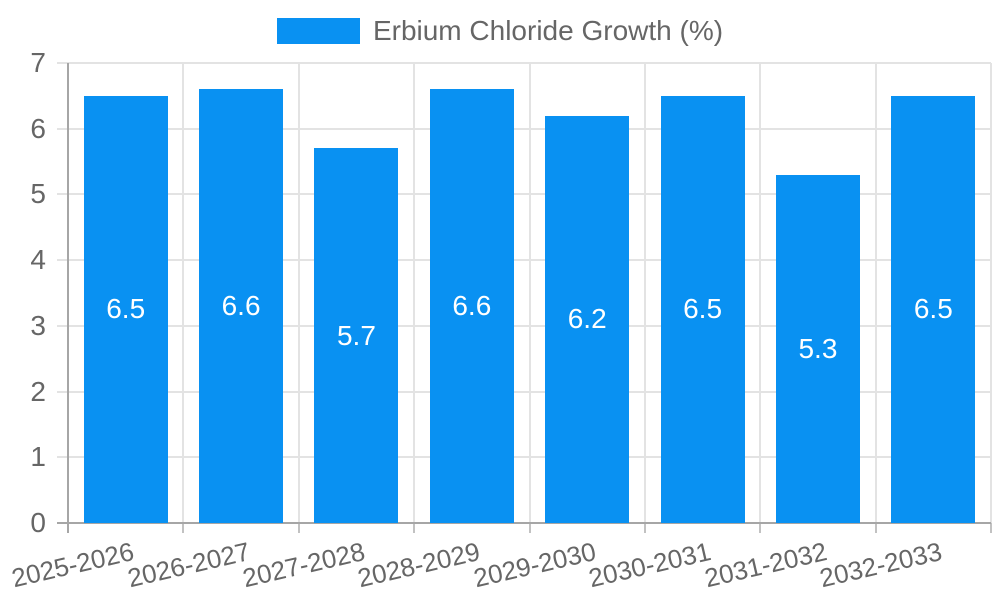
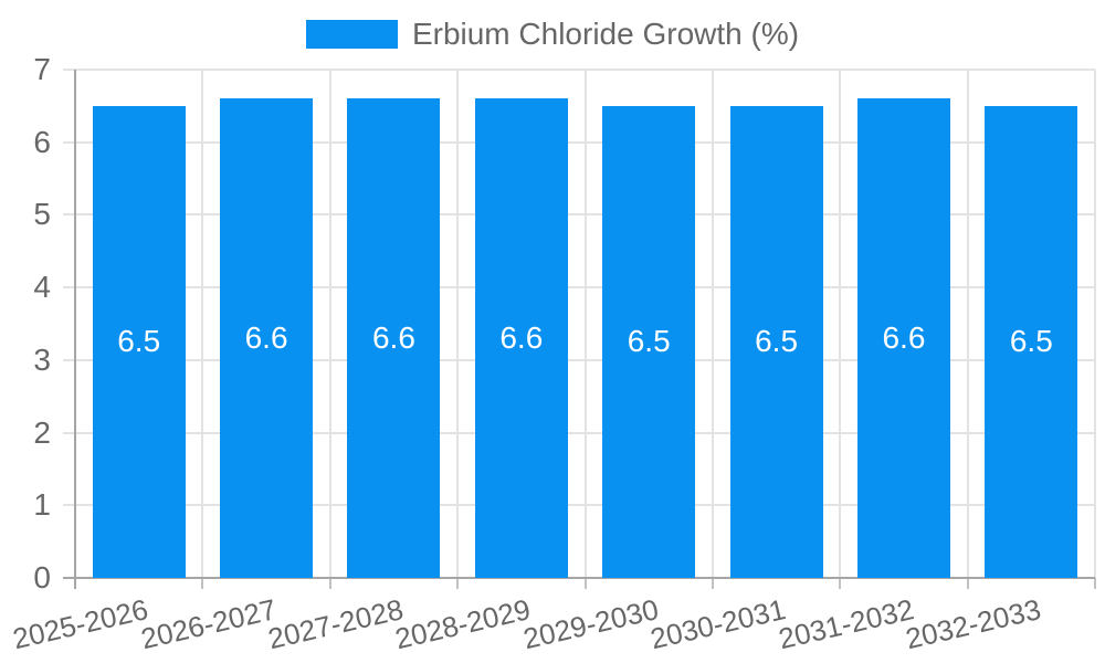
2027-2028: 5.7 -> 6.6
2029-2030: 6.2 -> 6.5
2031-2032: 5.3 -> 6.6
